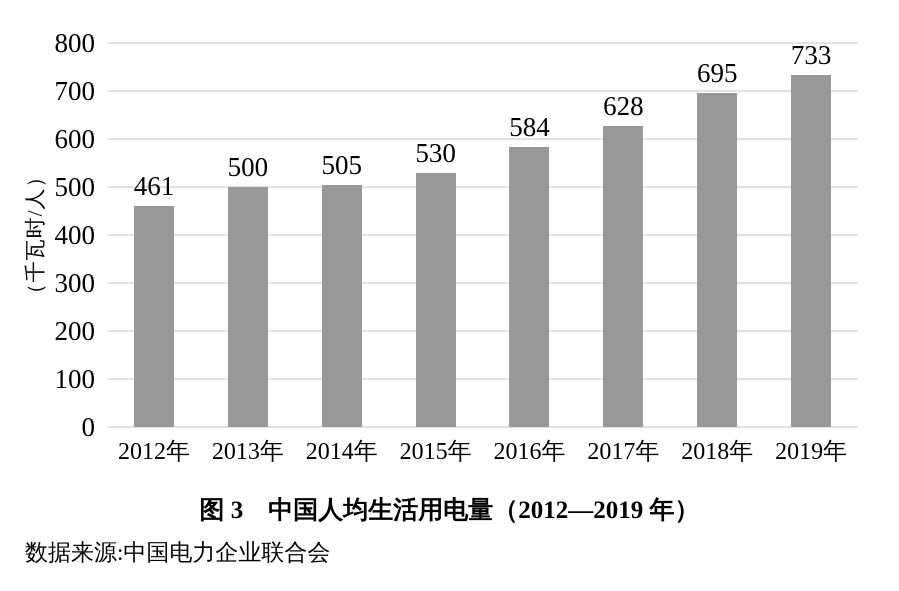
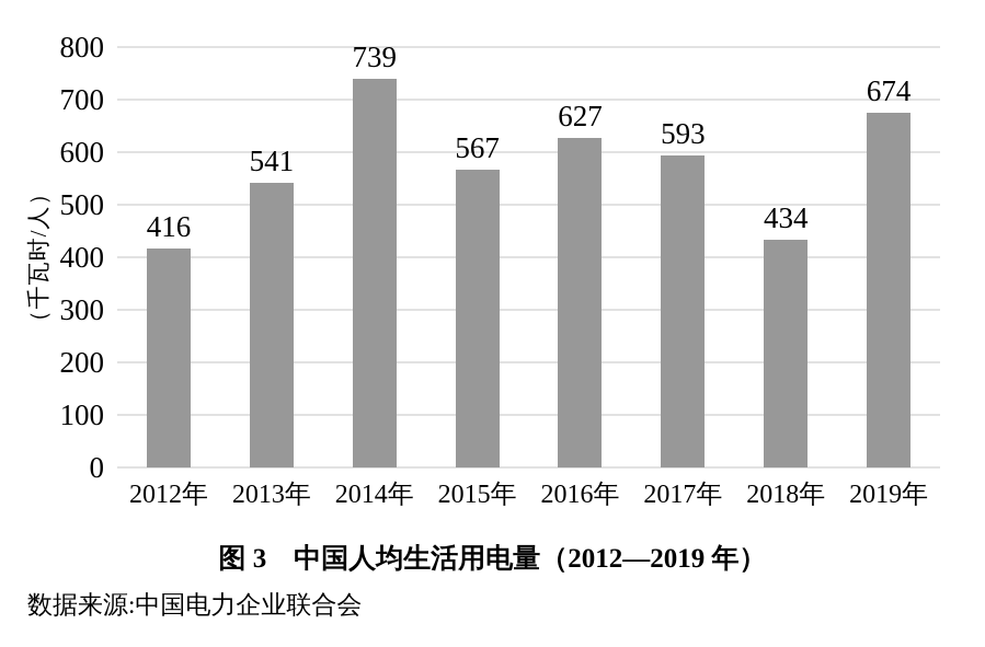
2012年: 461 -> 416
2013年: 500 -> 541
2014年: 505 -> 739
2015年: 530 -> 567
2016年: 584 -> 627
2017年: 628 -> 593
2018年: 695 -> 434
2019年: 733 -> 674
